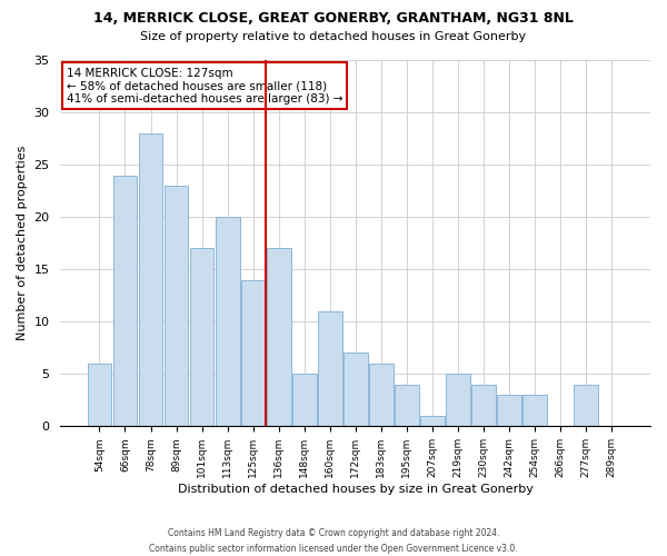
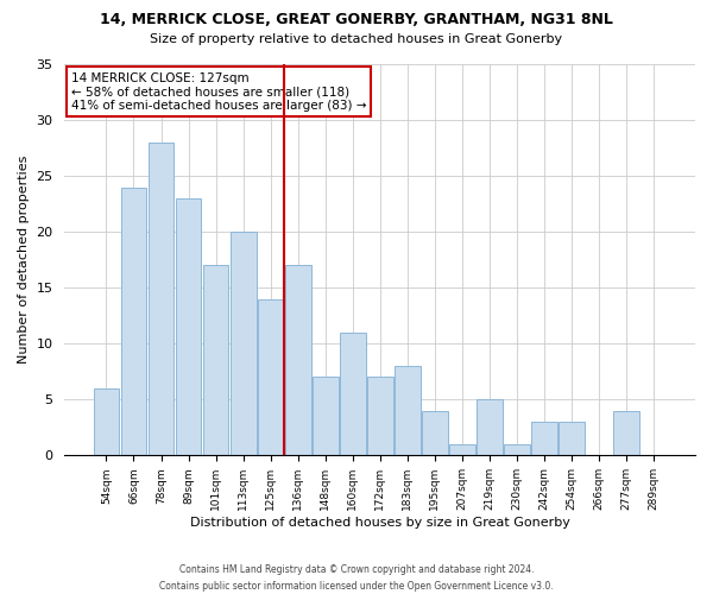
148sqm: 5 -> 7
183sqm: 6 -> 8
230sqm: 4 -> 1
